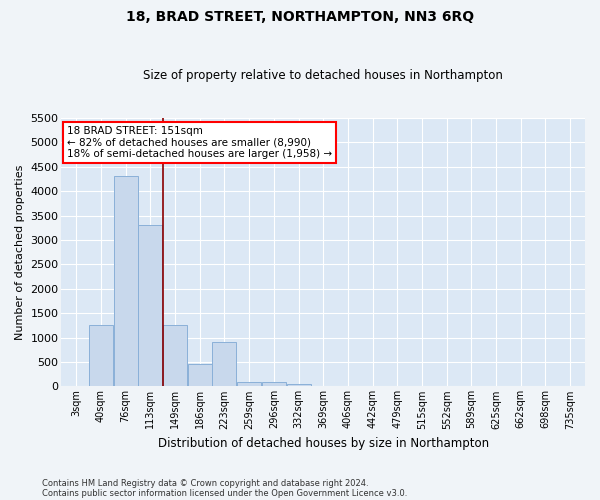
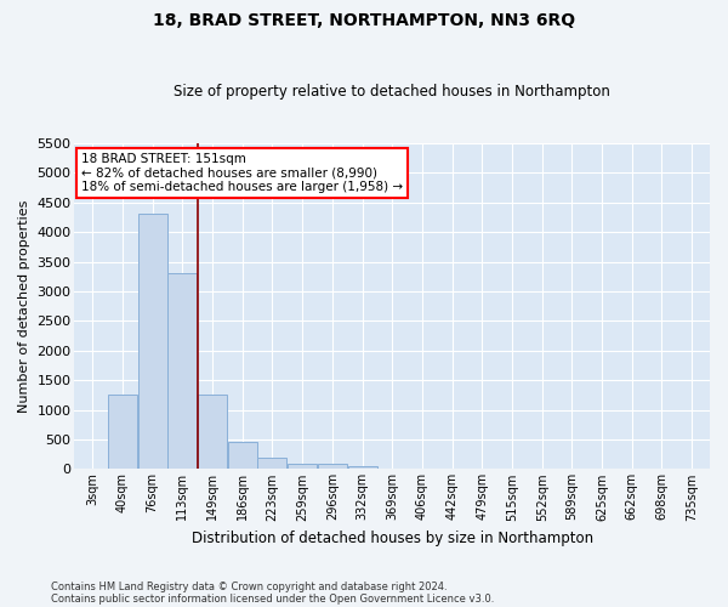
223sqm: 900 -> 200
